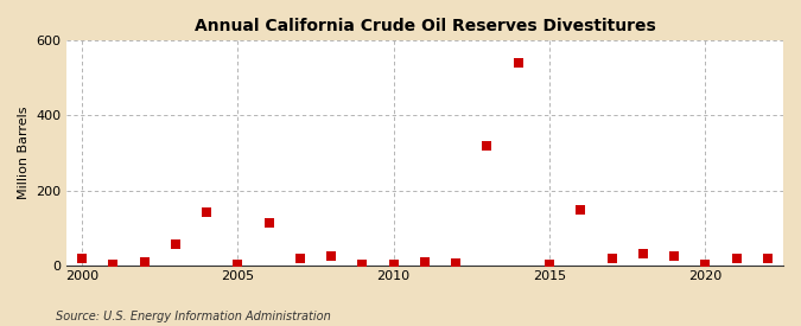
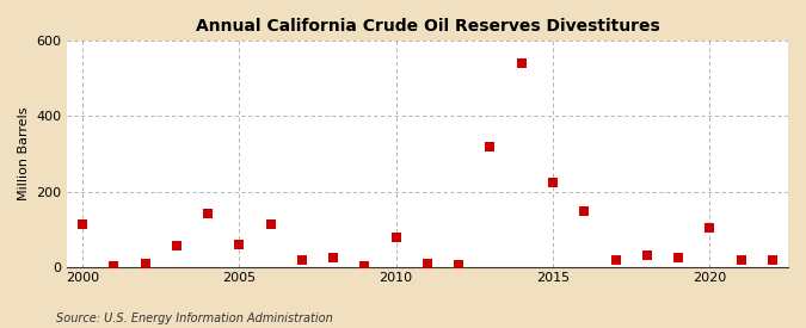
2000: 20 -> 115
2005: 3 -> 60
2010: 2 -> 80
2015: 4 -> 225
2020: 3 -> 105
